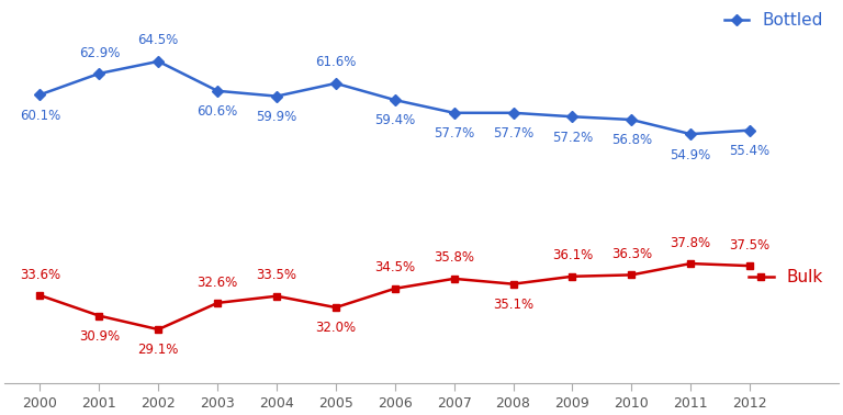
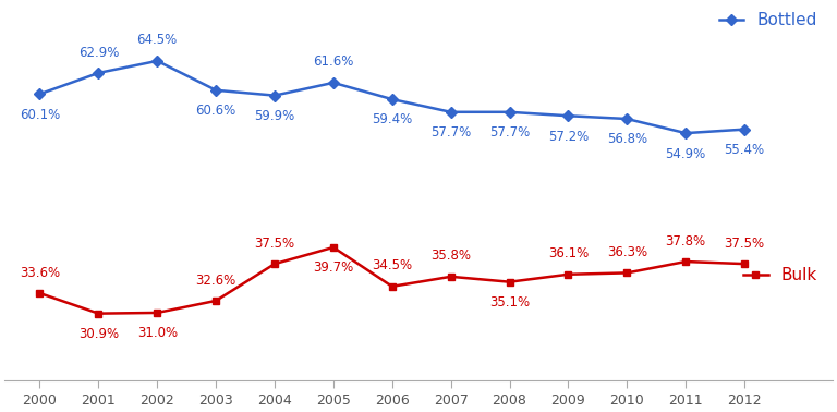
Bulk/2002: 29.1% -> 31.0%
Bulk/2004: 33.5% -> 37.5%
Bulk/2005: 32.0% -> 39.7%
